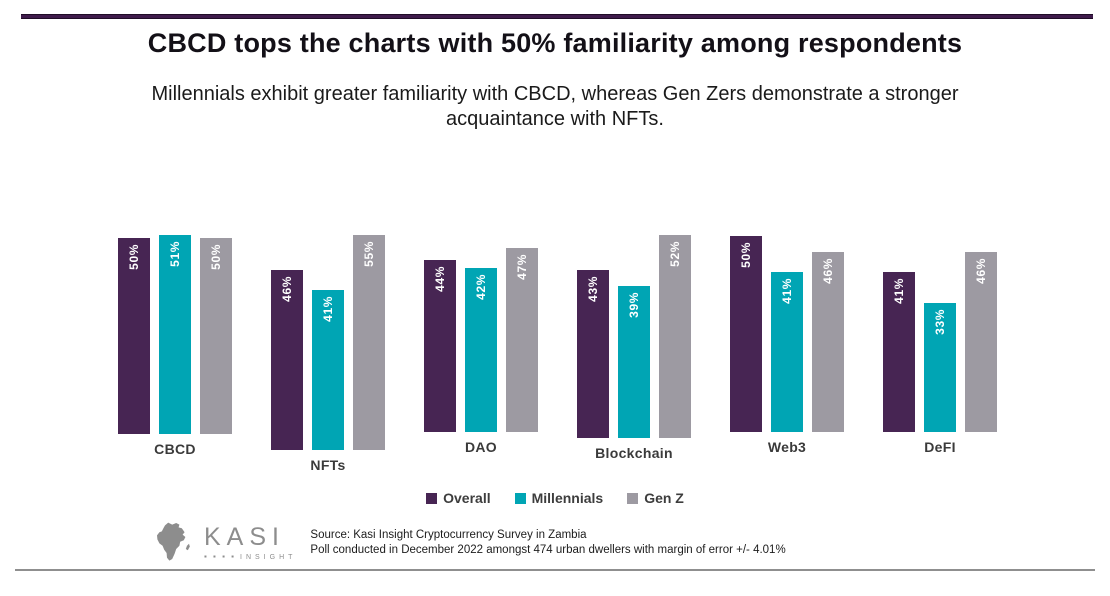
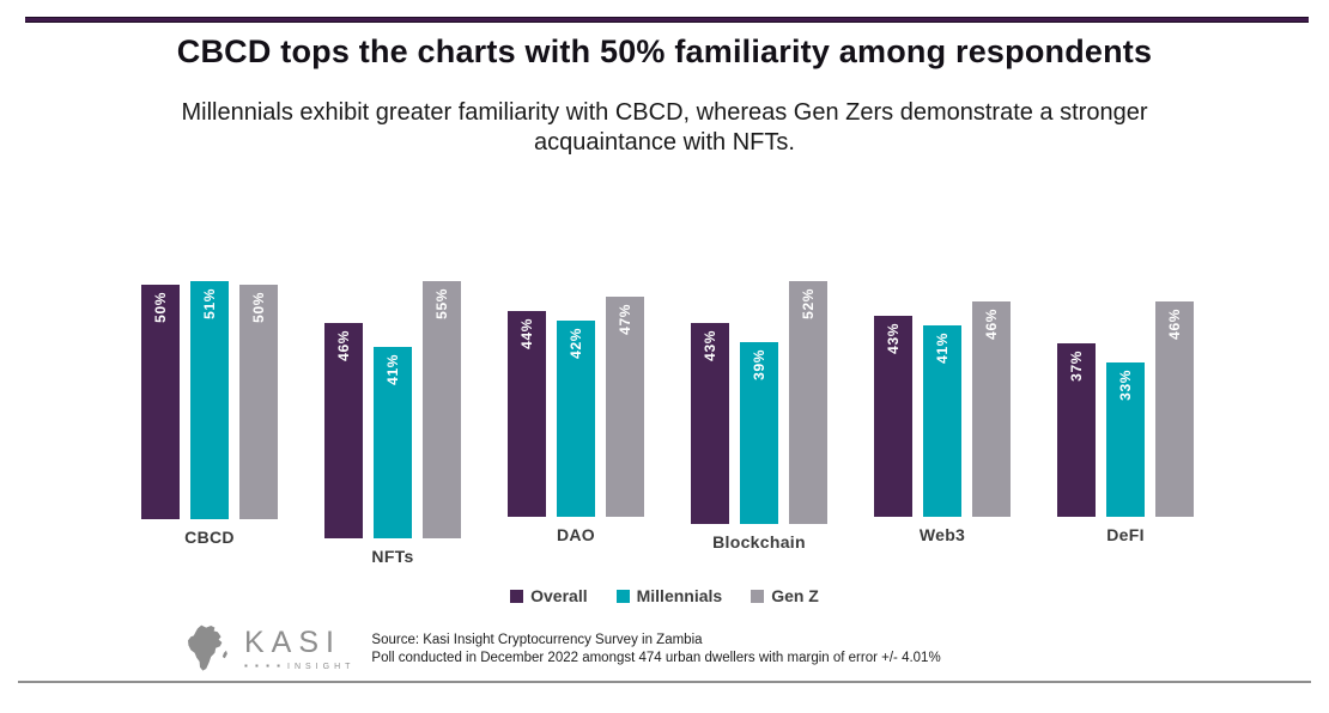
Overall/Web3: 50% -> 43%
Overall/DeFI: 41% -> 37%
